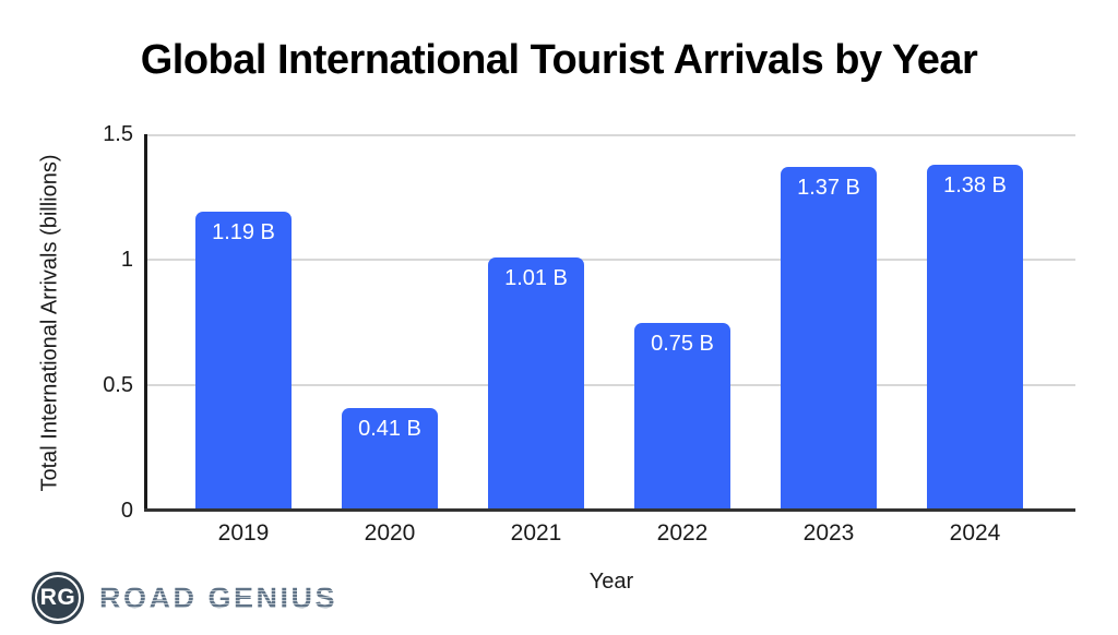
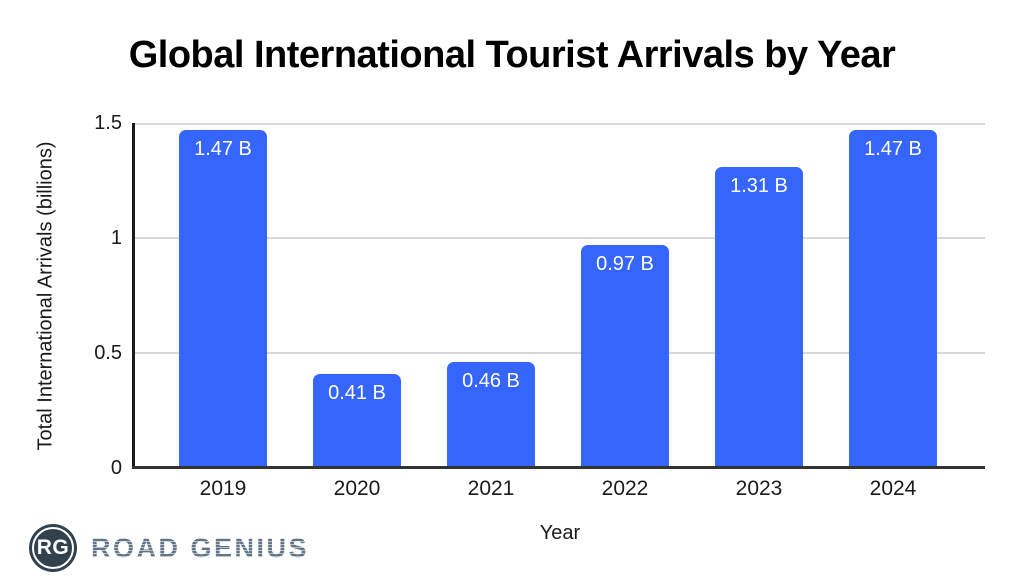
2019: 1.19 -> 1.47
2021: 1.01 -> 0.46
2022: 0.75 -> 0.97
2023: 1.37 -> 1.31
2024: 1.38 -> 1.47
